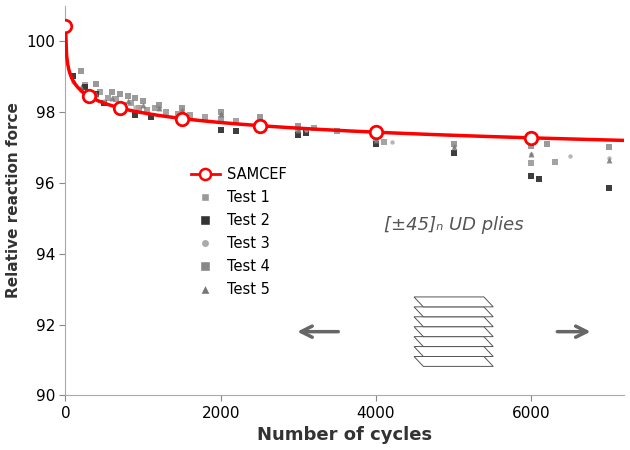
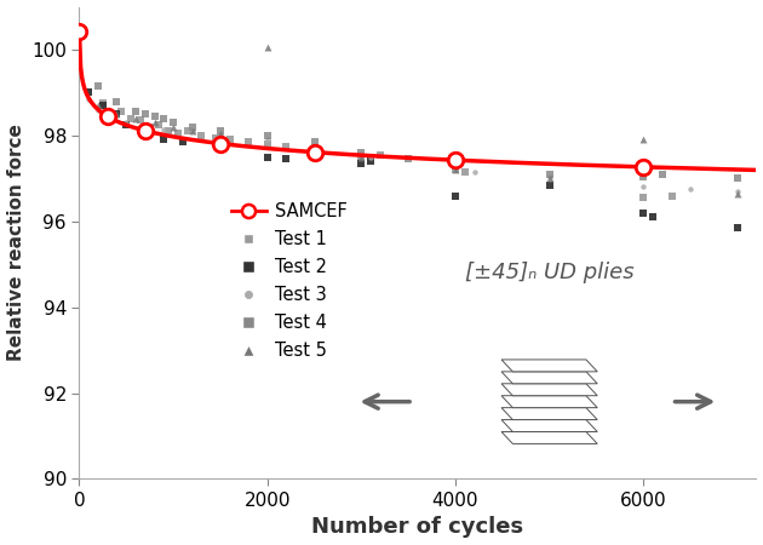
Test 5/2000: 97.95 -> 100.05
Test 2/4000: 97.10 -> 96.60
Test 5/6000: 96.80 -> 97.90
